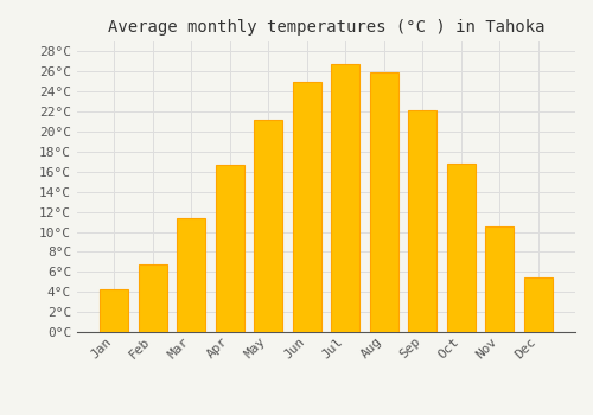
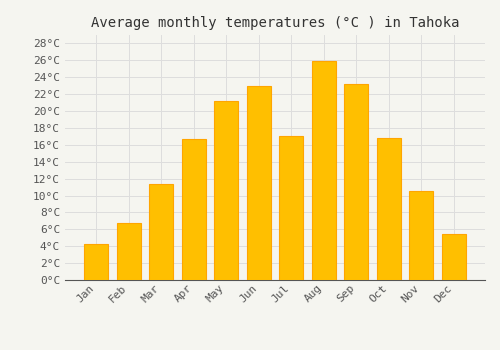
Jun: 25.0°C -> 23.0°C
Jul: 26.7°C -> 17.0°C
Sep: 22.1°C -> 23.2°C
